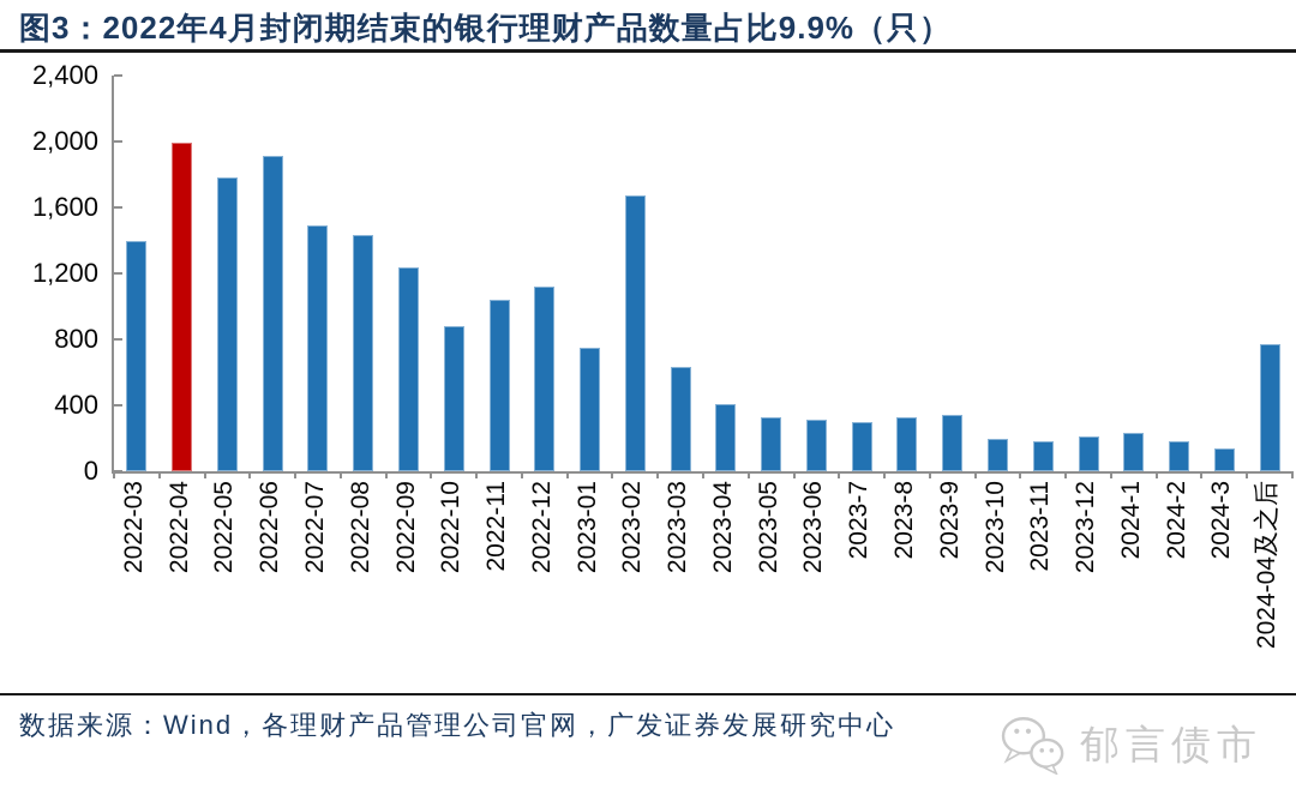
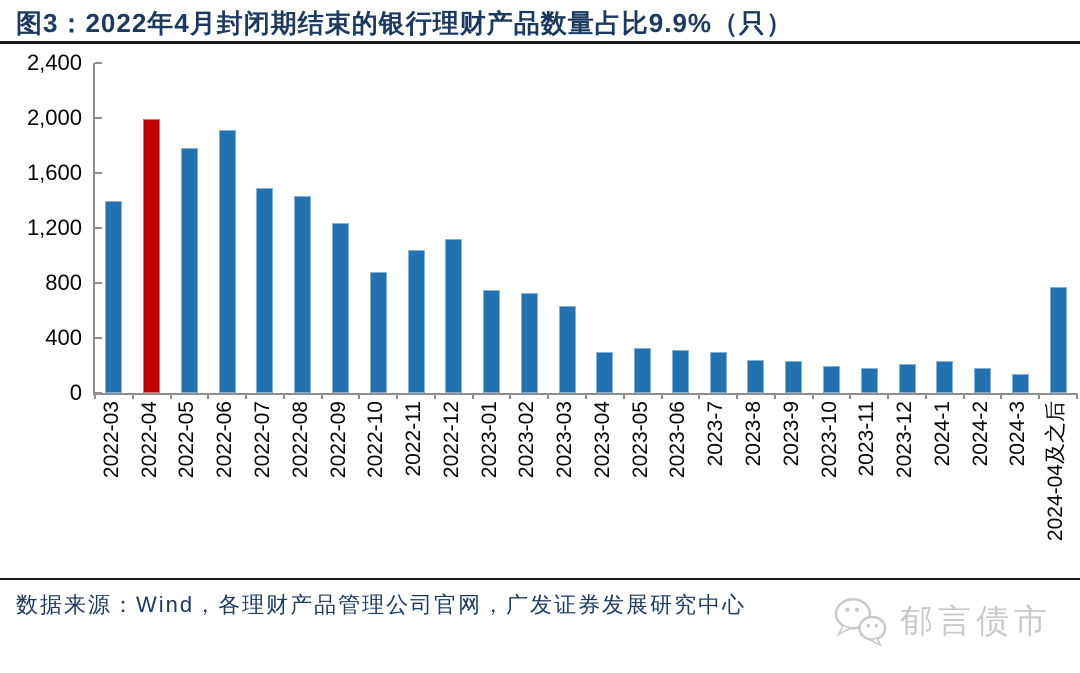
2023-02: 1670 -> 730
2023-04: 410 -> 300
2023-8: 330 -> 240
2023-9: 340 -> 230
